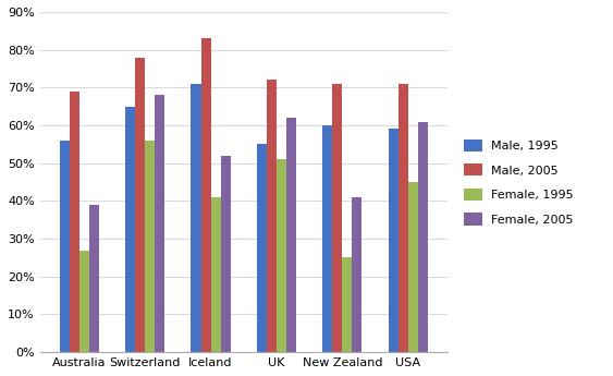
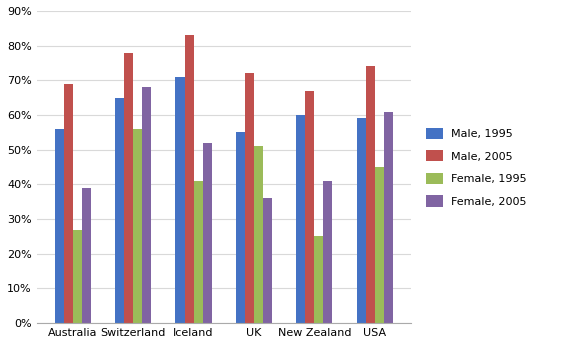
Female, 2005/UK: 62% -> 36%
Male, 2005/New Zealand: 71% -> 67%
Male, 2005/USA: 71% -> 74%
